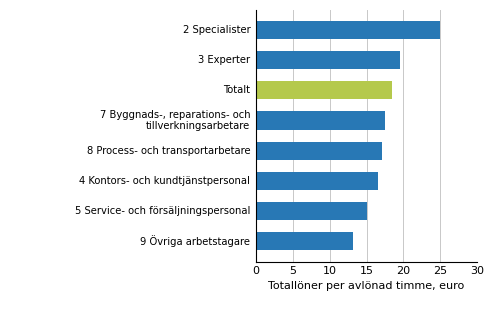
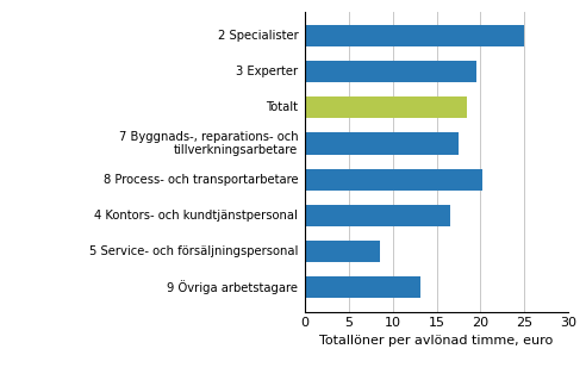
8 Process- och transportarbetare: 17.1 -> 20.2
5 Service- och försäljningspersonal: 15.1 -> 8.6
